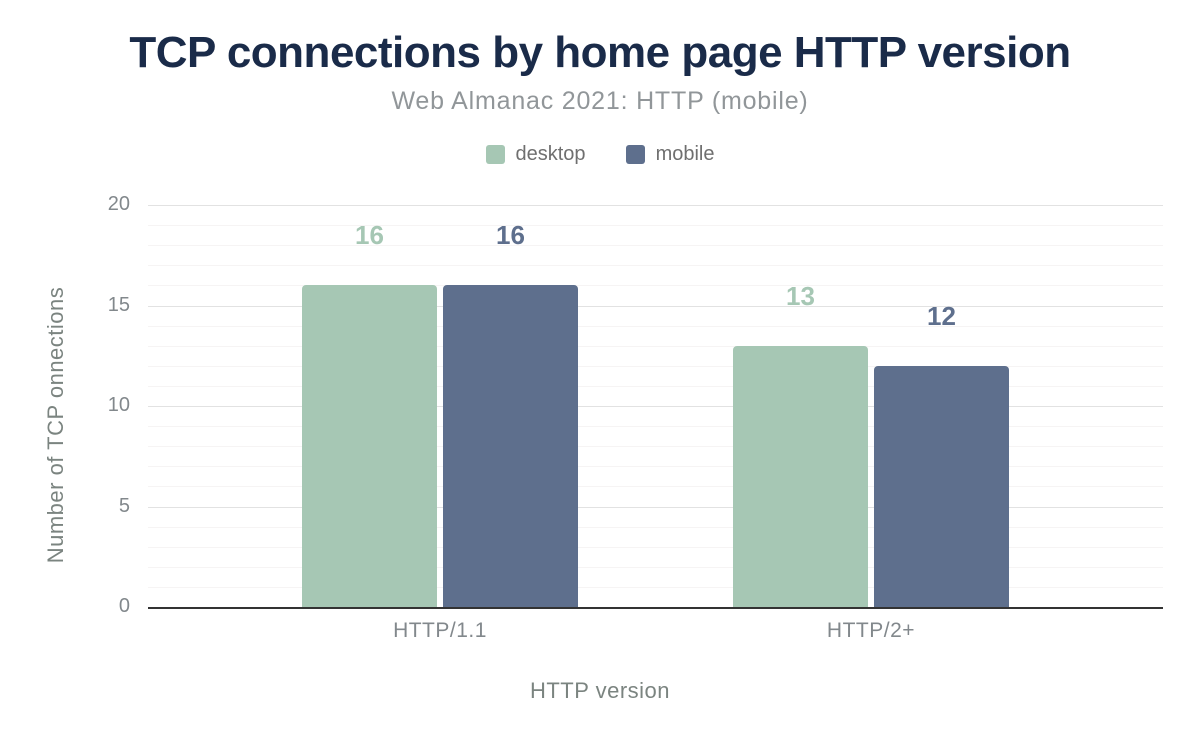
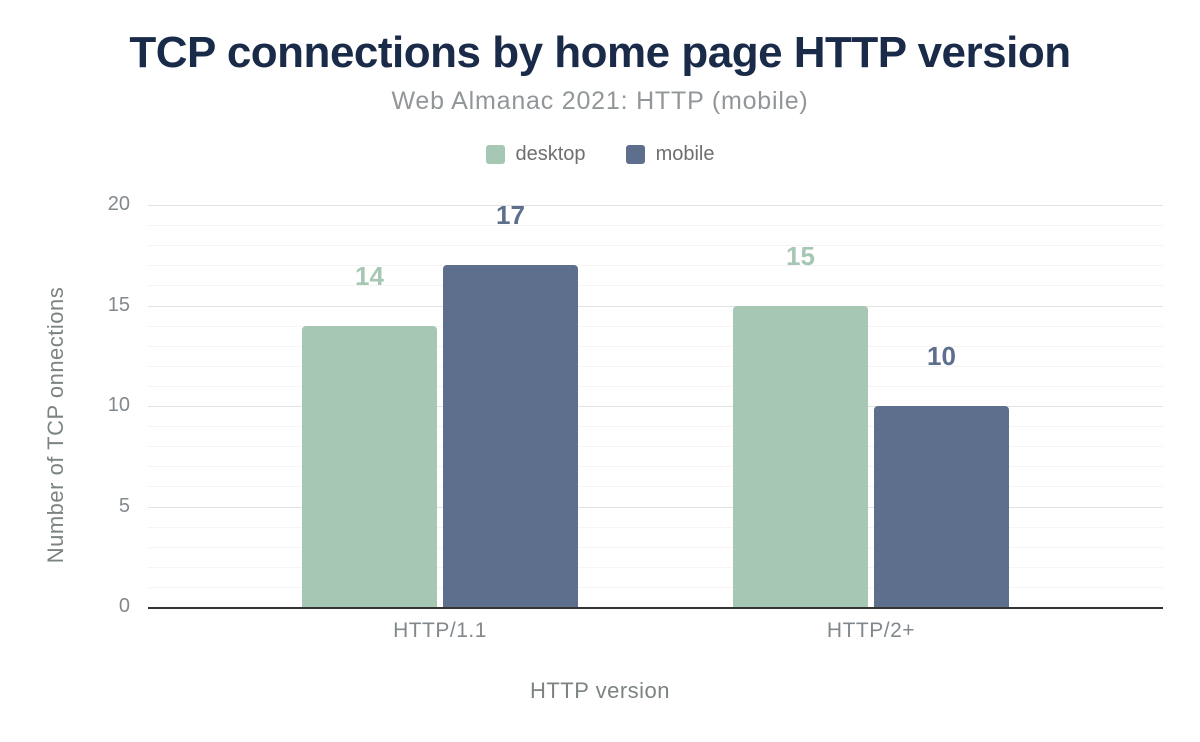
desktop/HTTP/1.1: 16 -> 14
mobile/HTTP/1.1: 16 -> 17
desktop/HTTP/2+: 13 -> 15
mobile/HTTP/2+: 12 -> 10
